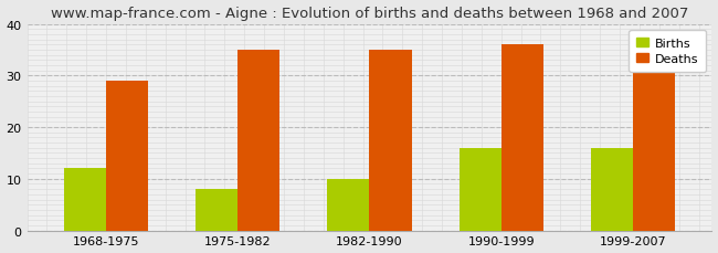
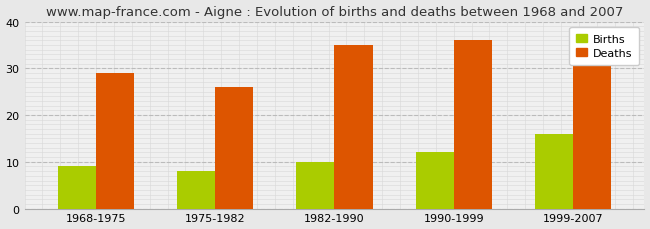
Births/1968-1975: 12 -> 9
Deaths/1975-1982: 35 -> 26
Births/1990-1999: 16 -> 12
